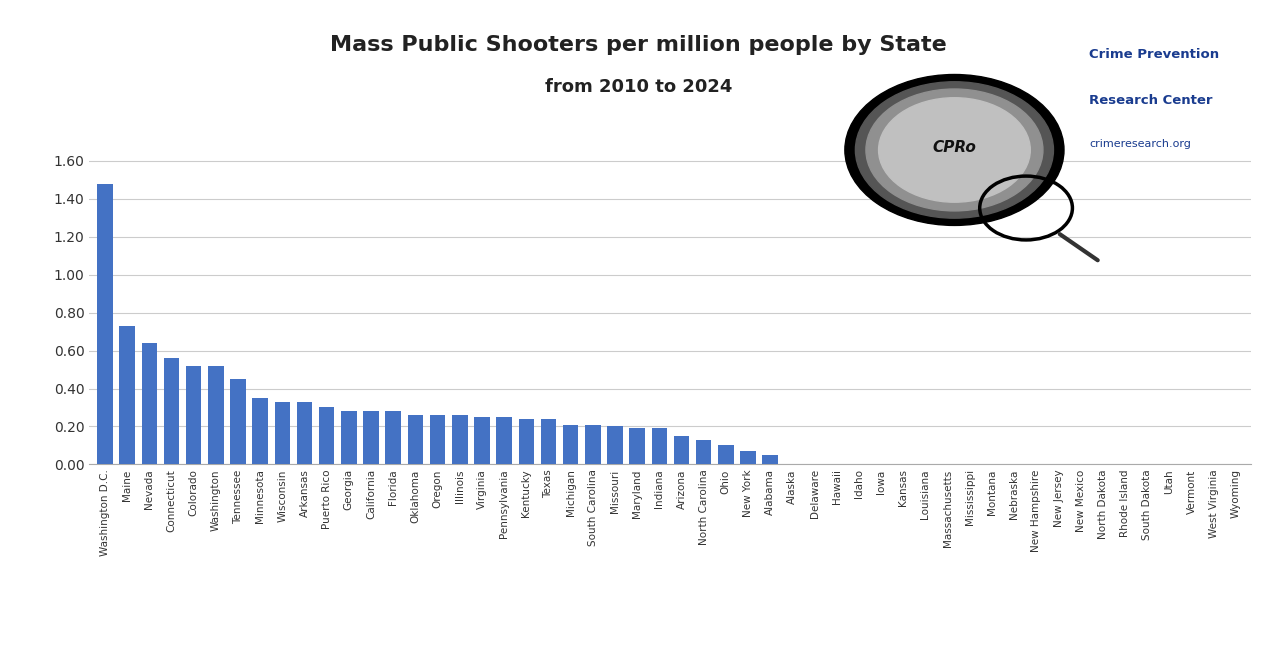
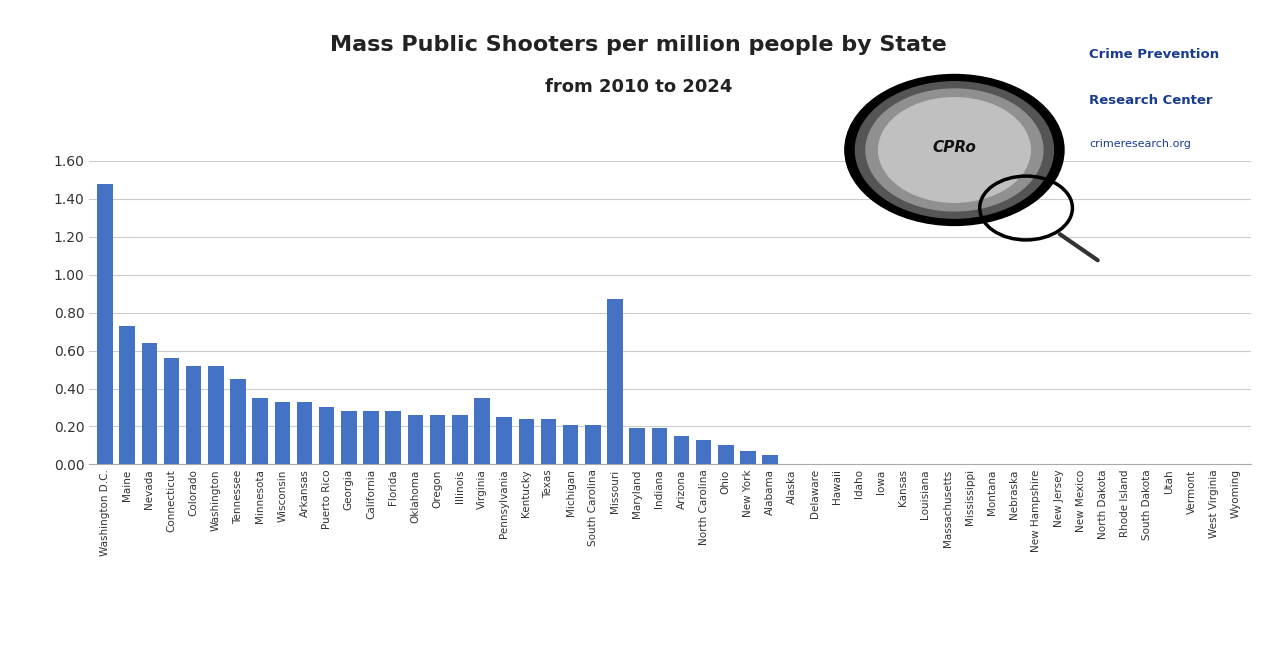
Virginia: 0.25 -> 0.35
Missouri: 0.20 -> 0.87
